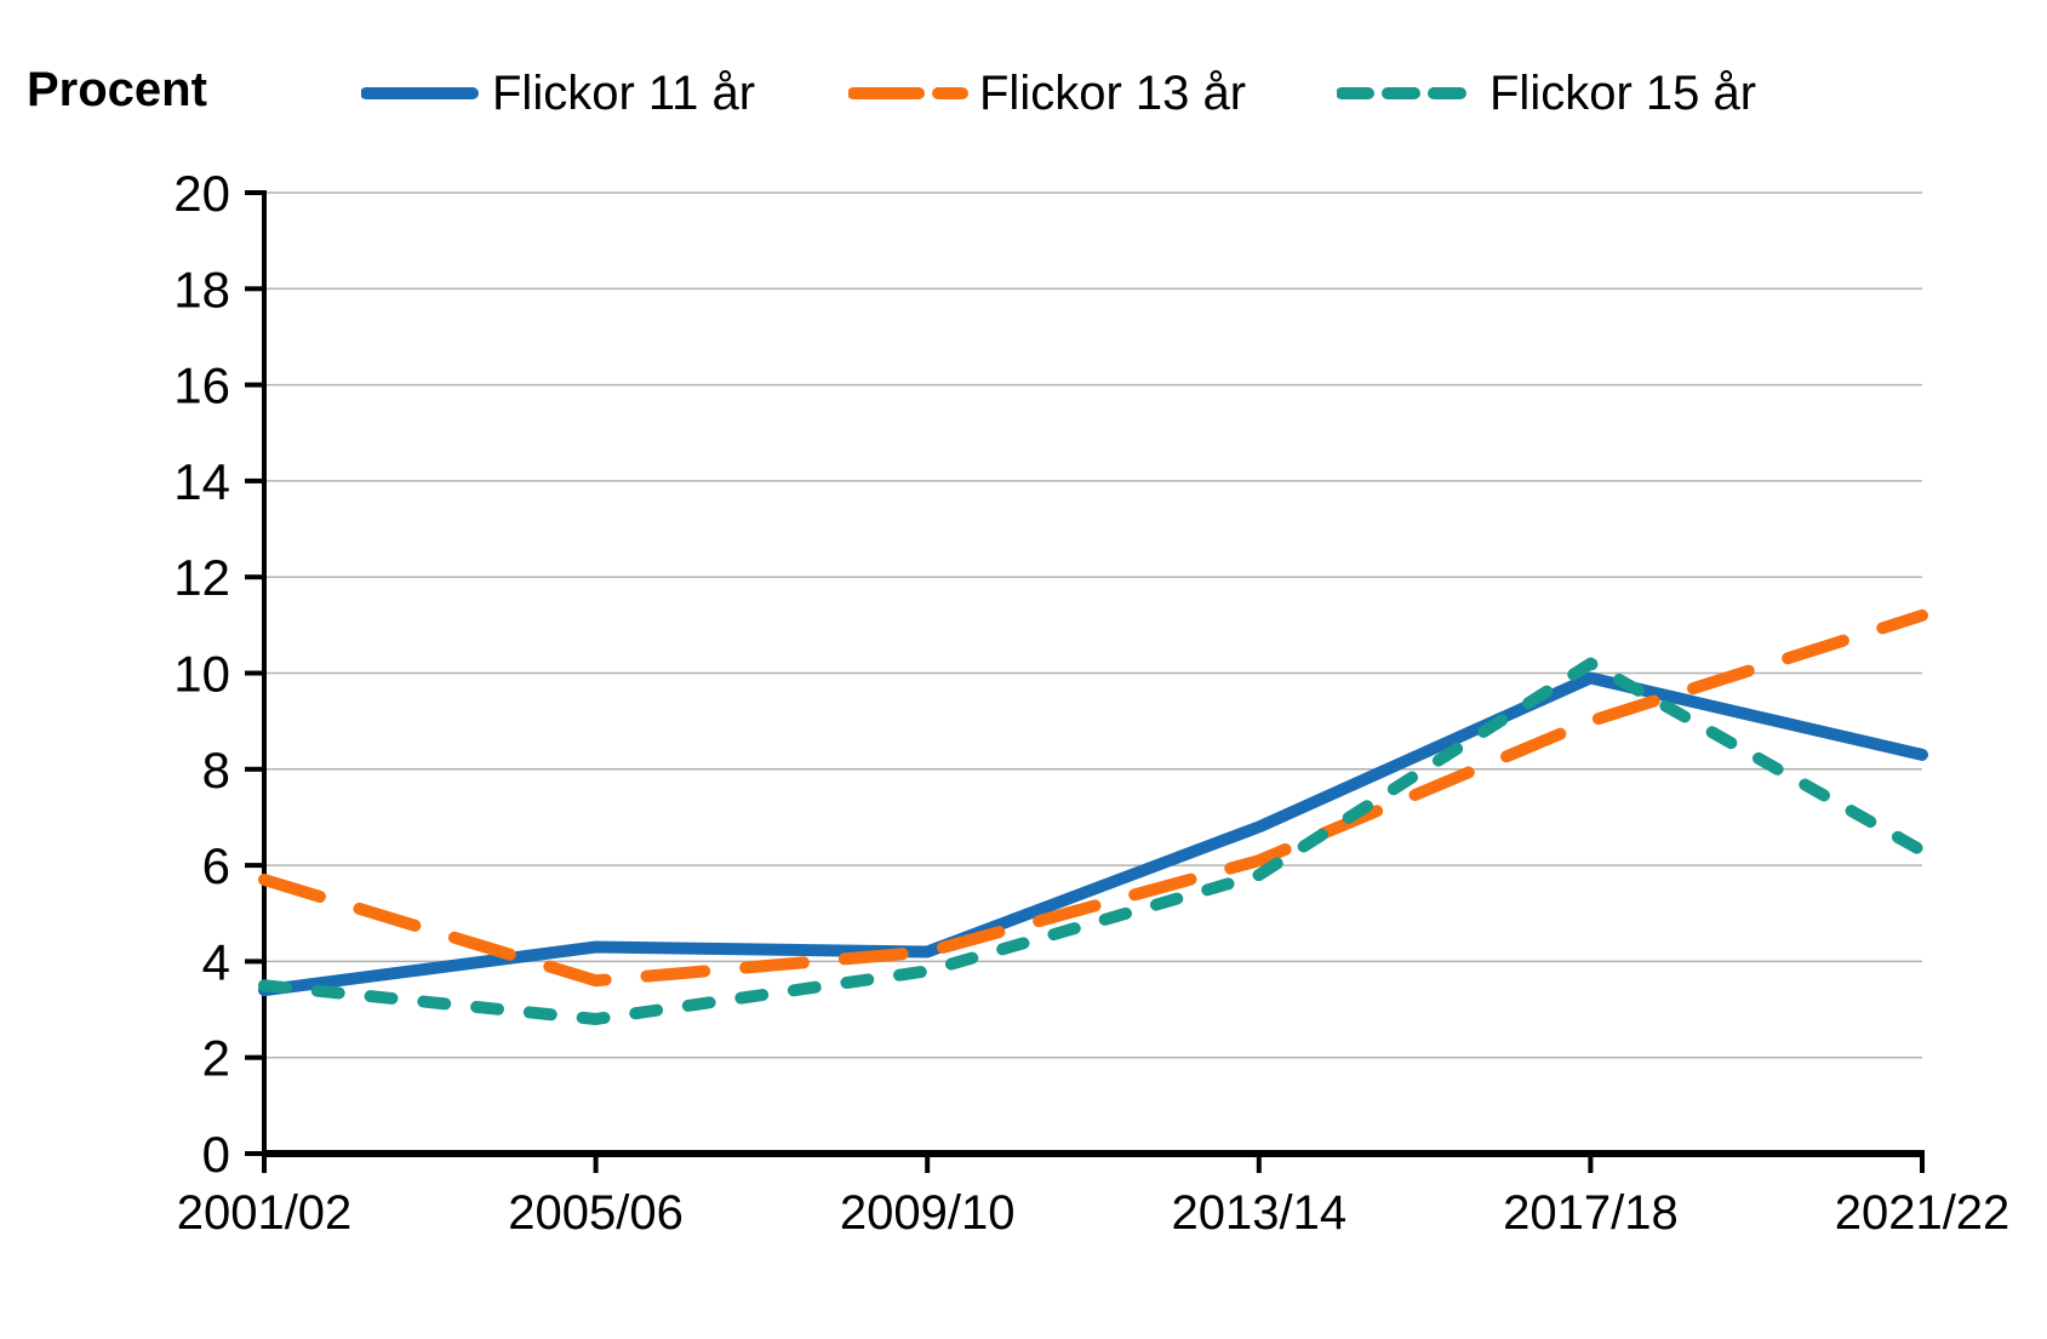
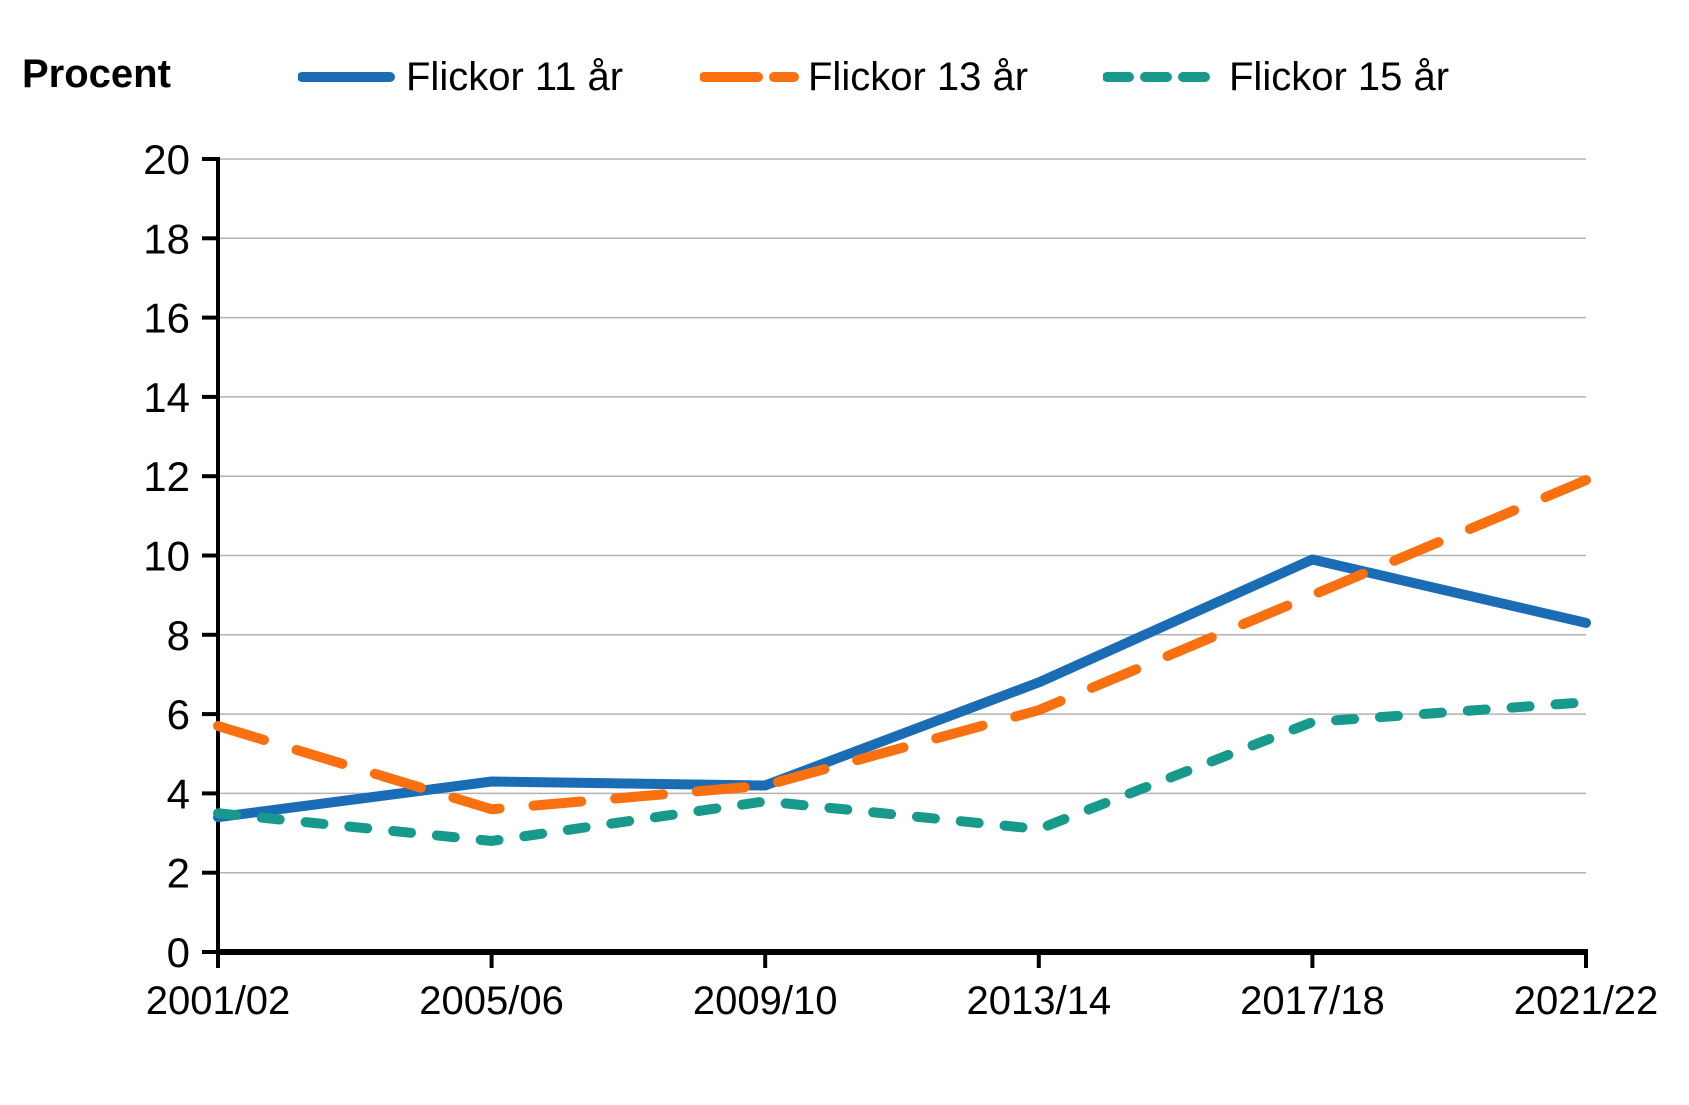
Flickor 15 år/2013/14: 5.8 -> 3.1
Flickor 15 år/2017/18: 10.2 -> 5.8
Flickor 13 år/2021/22: 11.2 -> 11.9
